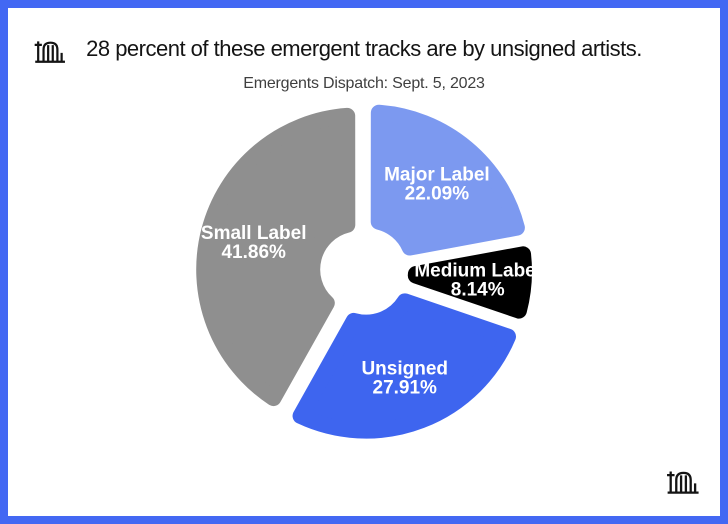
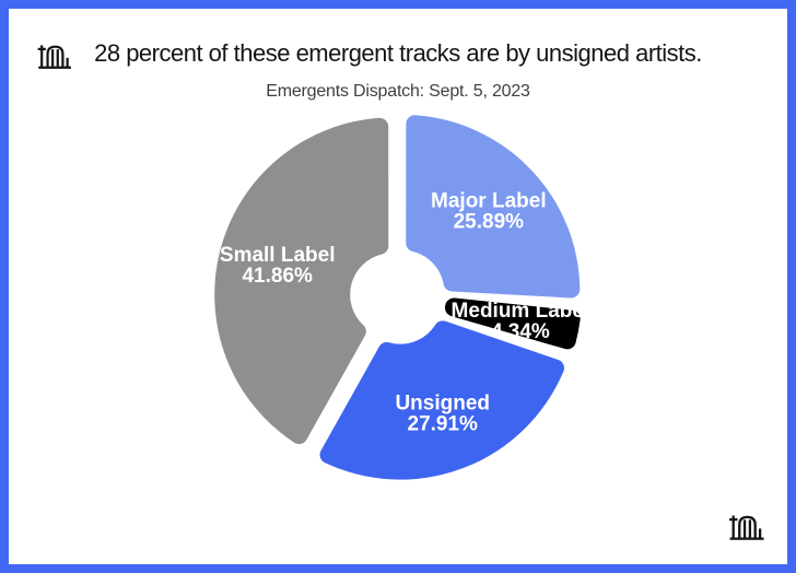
Major Label: 22.09% -> 25.89%
Medium Label: 8.14% -> 4.34%
